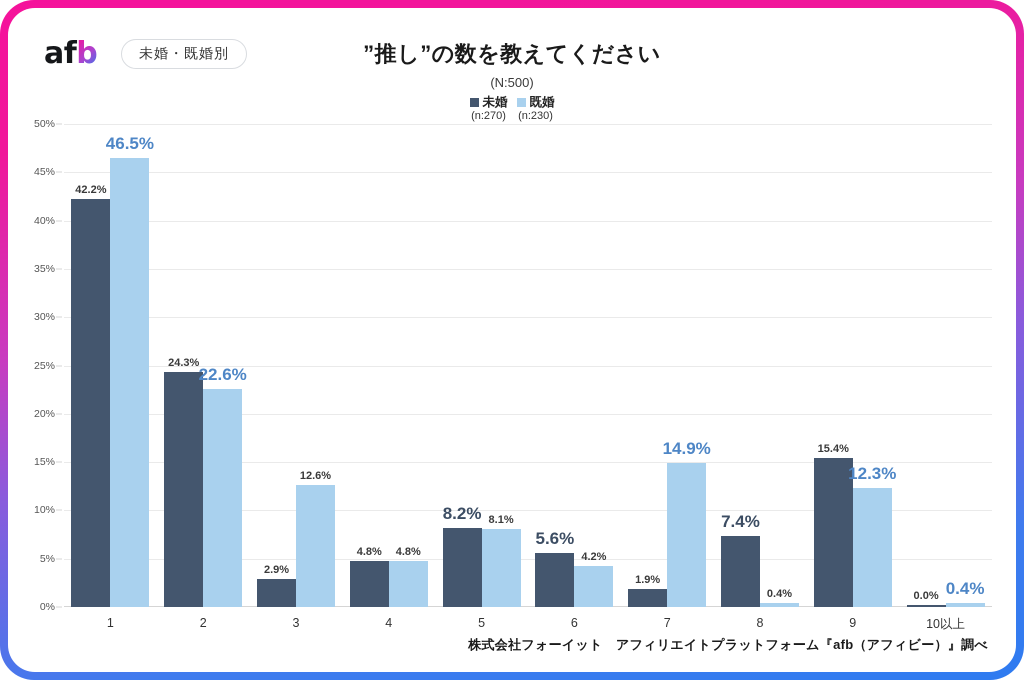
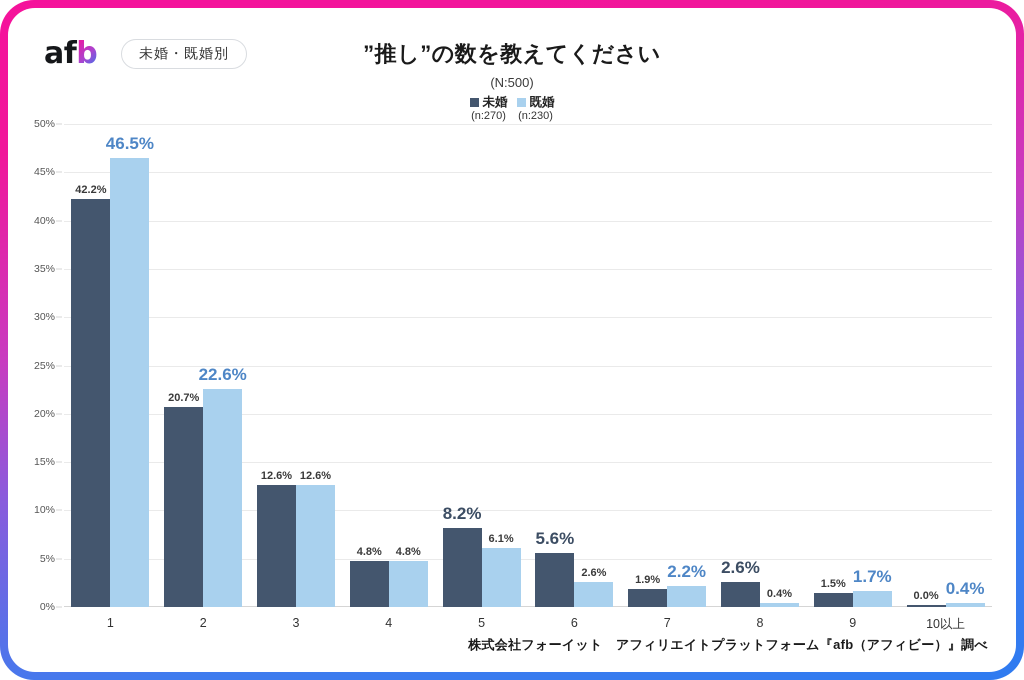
未婚/2: 24.3% -> 20.7%
未婚/3: 2.9% -> 12.6%
既婚/5: 8.1% -> 6.1%
既婚/6: 4.2% -> 2.6%
既婚/7: 14.9% -> 2.2%
未婚/8: 7.4% -> 2.6%
未婚/9: 15.4% -> 1.5%
既婚/9: 12.3% -> 1.7%
